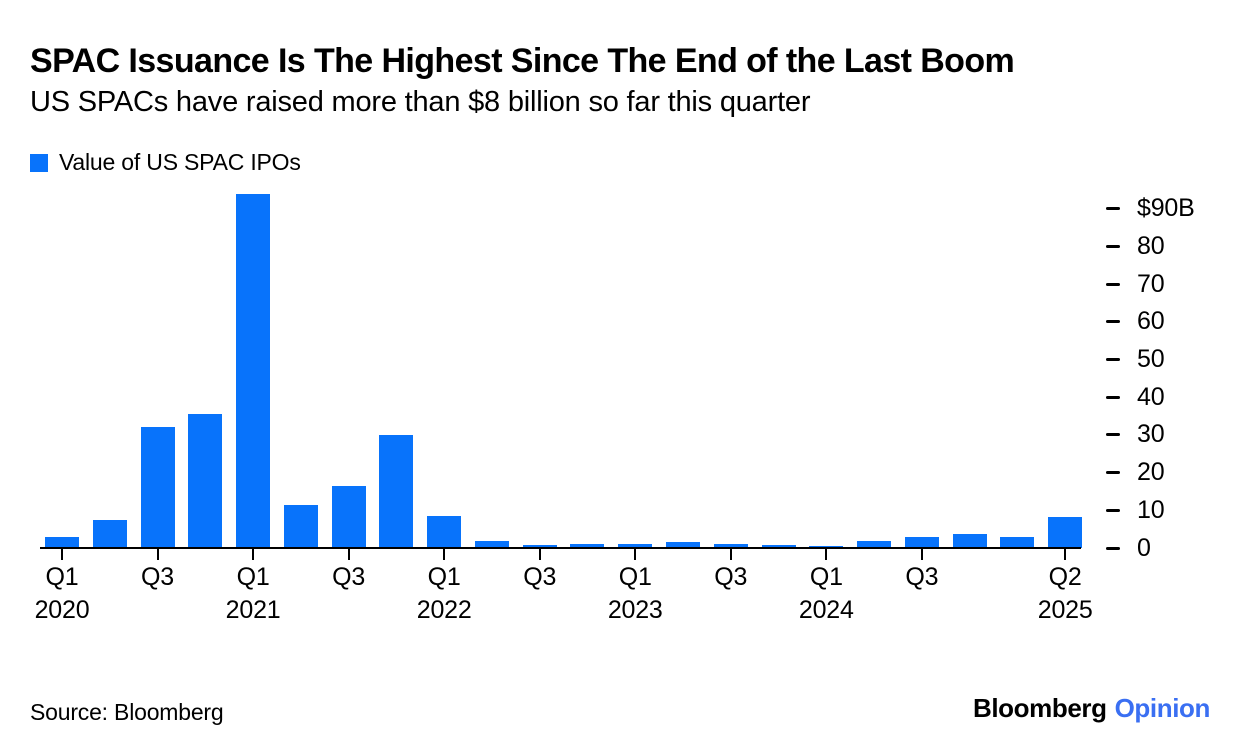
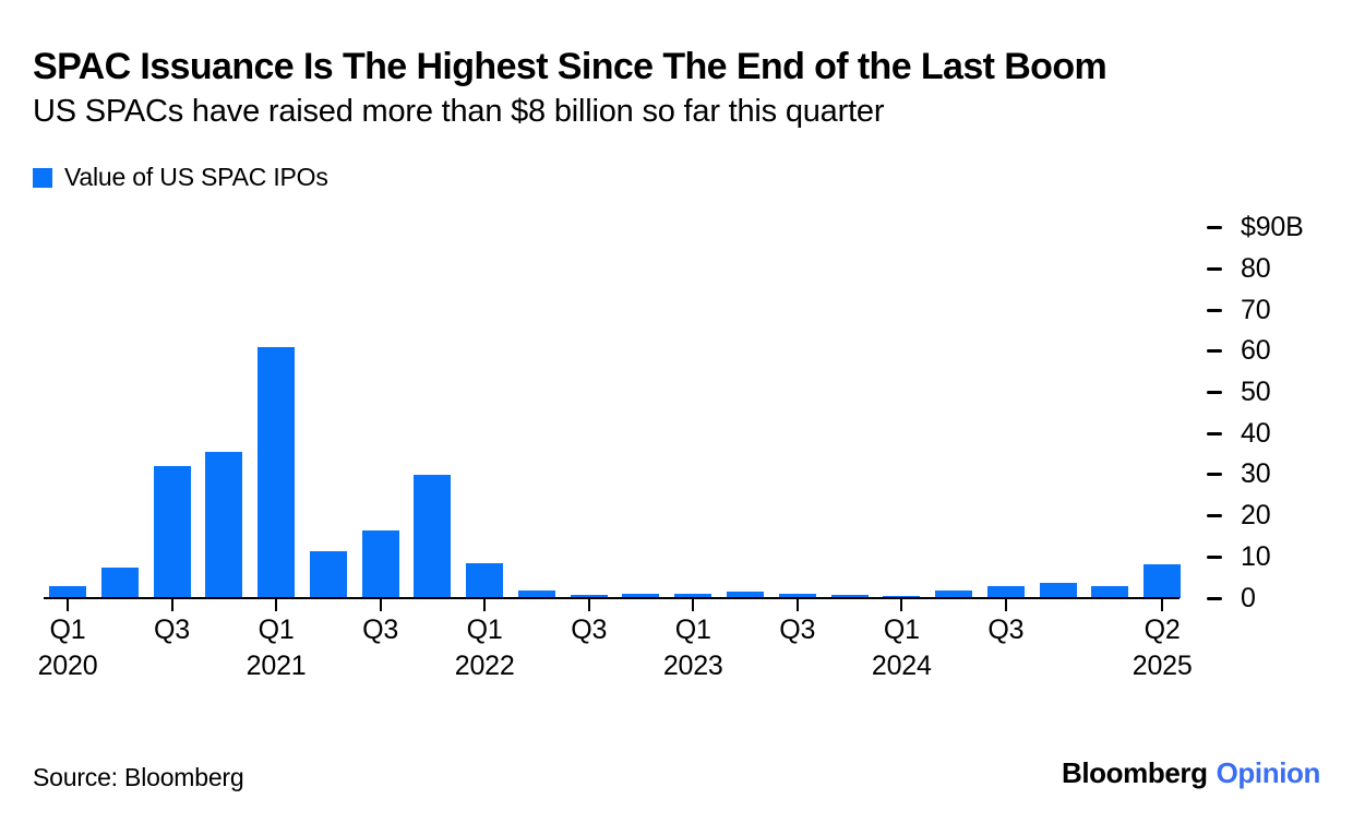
Q1 2021: $94B -> $61B
